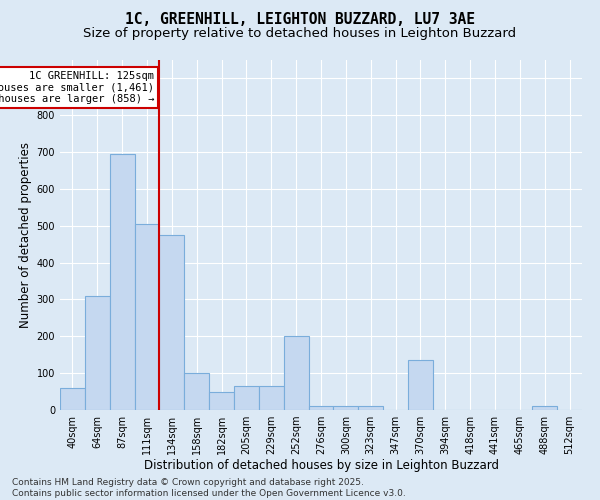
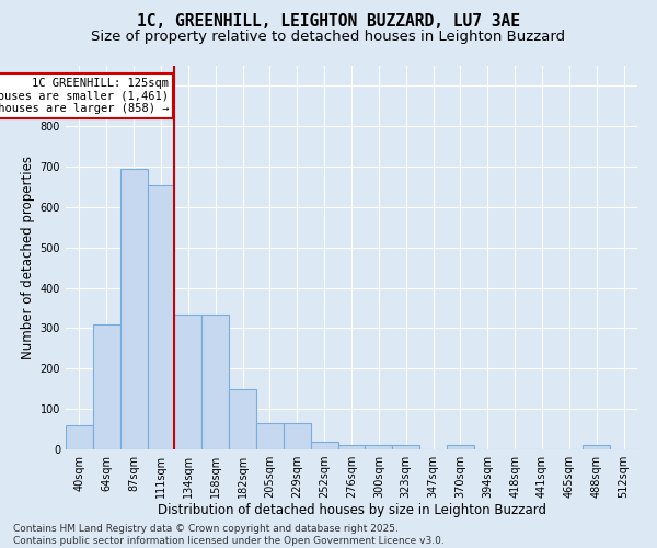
111sqm: 505 -> 655
134sqm: 475 -> 335
158sqm: 100 -> 335
182sqm: 50 -> 150
252sqm: 200 -> 20
370sqm: 135 -> 10
